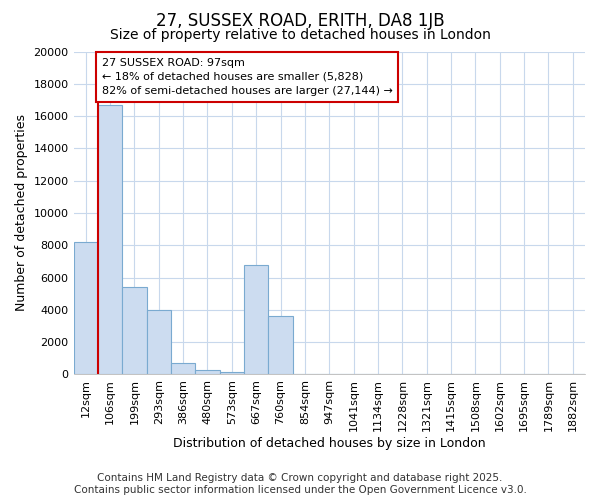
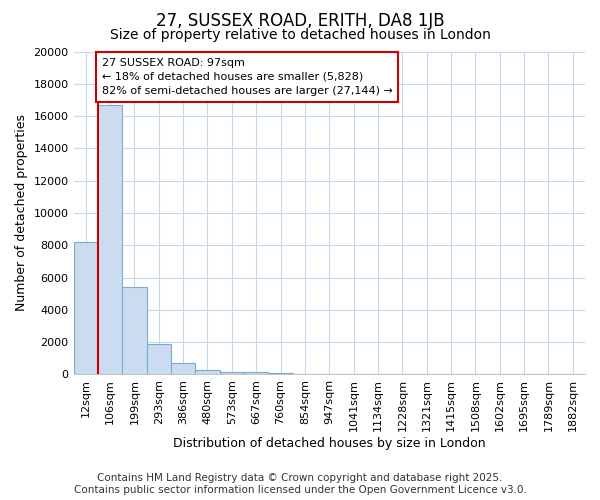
293sqm: 4000 -> 1900
667sqm: 6800 -> 100
760sqm: 3600 -> 100
